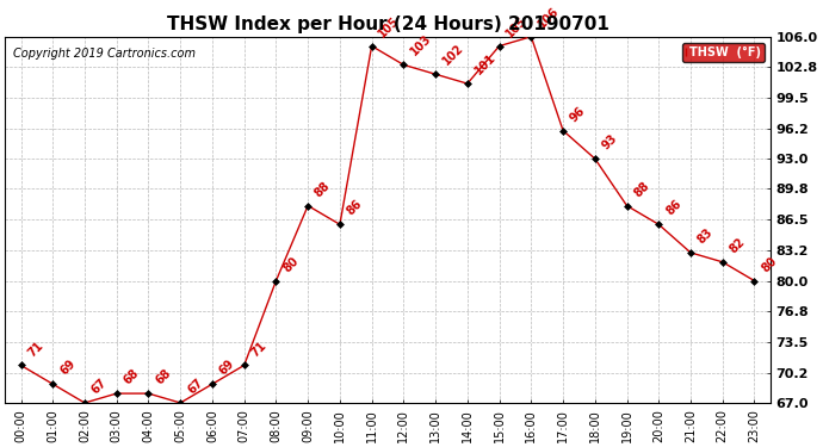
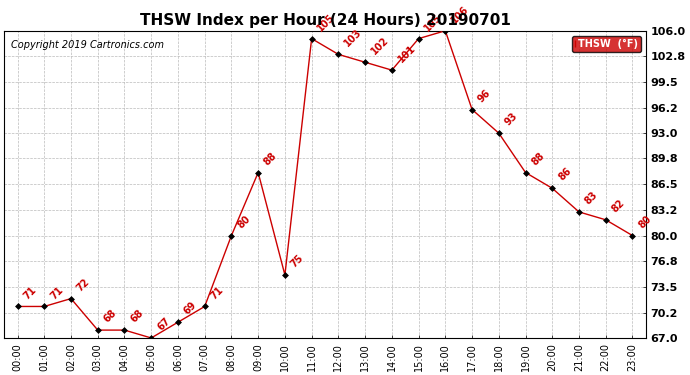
01:00: 69 -> 71
02:00: 67 -> 72
10:00: 86 -> 75
